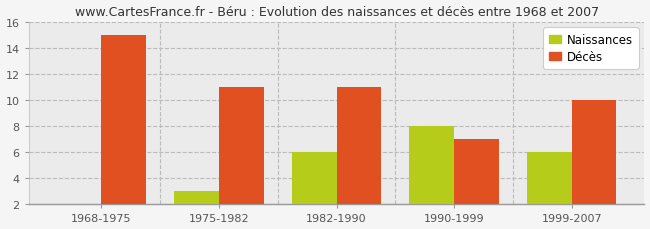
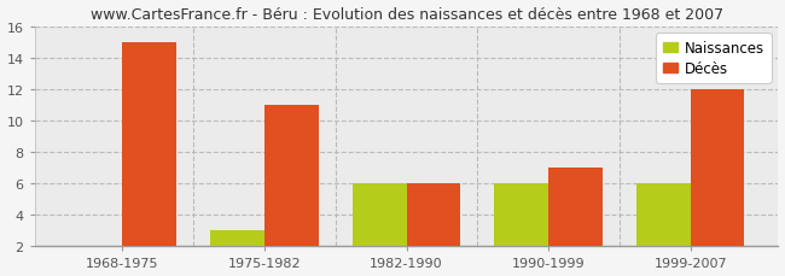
Décès/1982-1990: 11 -> 6
Naissances/1990-1999: 8 -> 6
Décès/1999-2007: 10 -> 12
